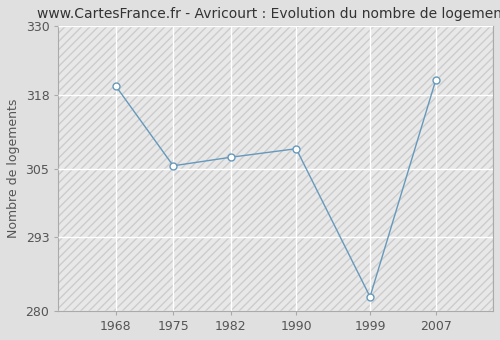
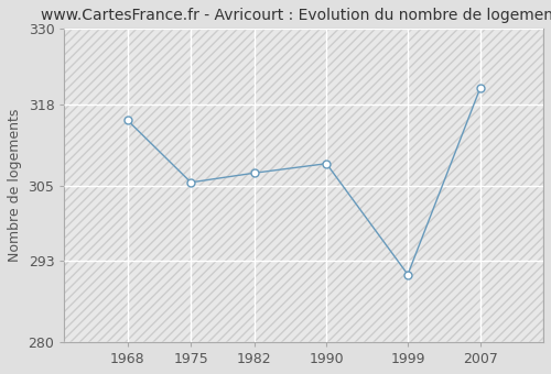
1968: 319.5 -> 315.4
1999: 282.5 -> 290.8
